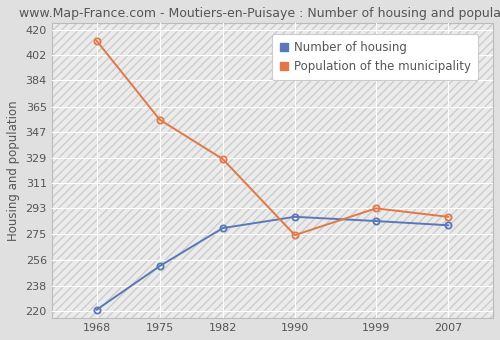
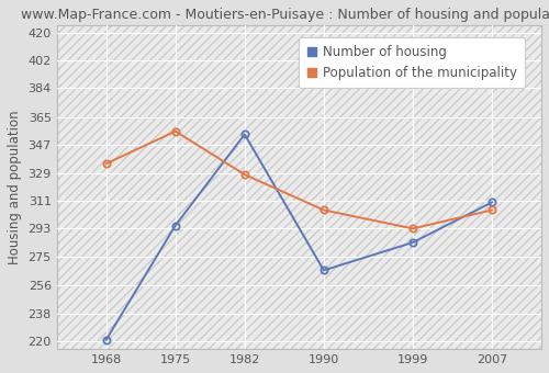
Population of the municipality/1968: 412 -> 335
Number of housing/1975: 252 -> 295
Number of housing/1982: 279 -> 354
Number of housing/1990: 287 -> 266
Population of the municipality/1990: 274 -> 305
Number of housing/2007: 281 -> 310
Population of the municipality/2007: 287 -> 305
